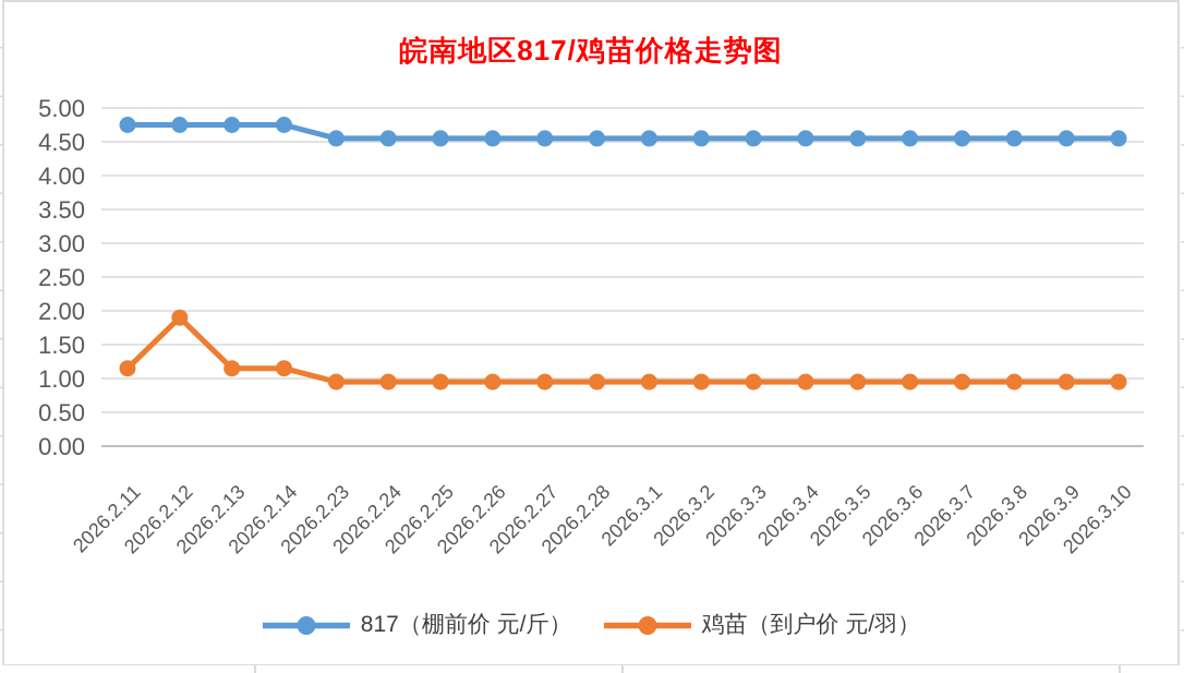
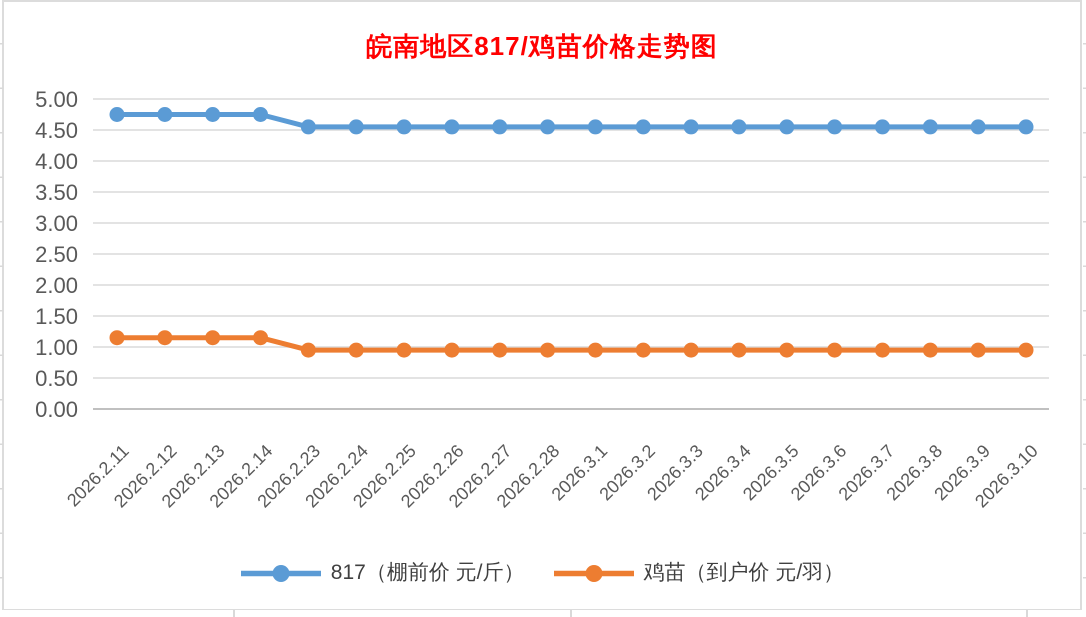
鸡苗（到户价 元/羽）/2026.2.12: 1.9 -> 1.1
